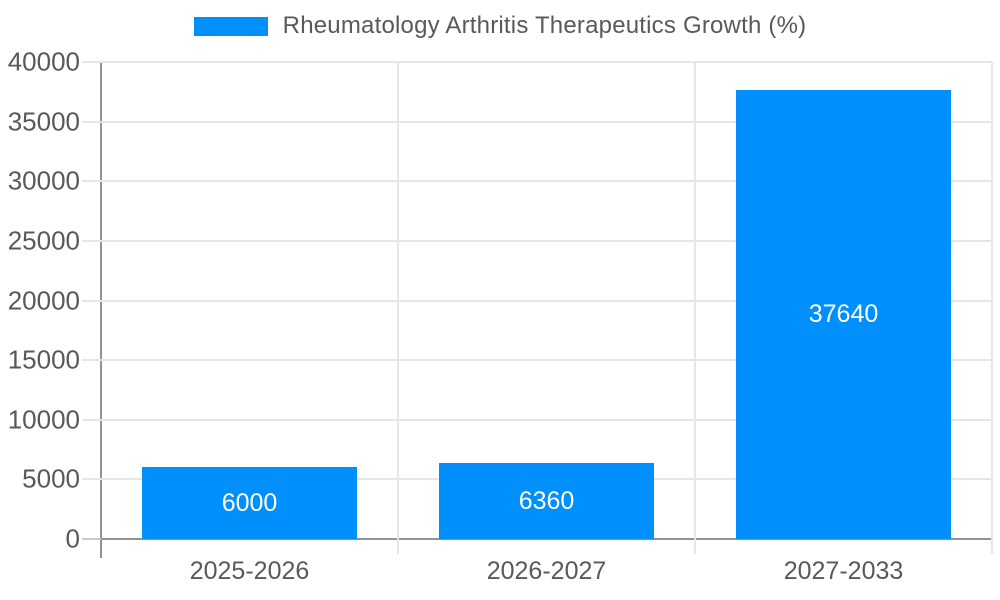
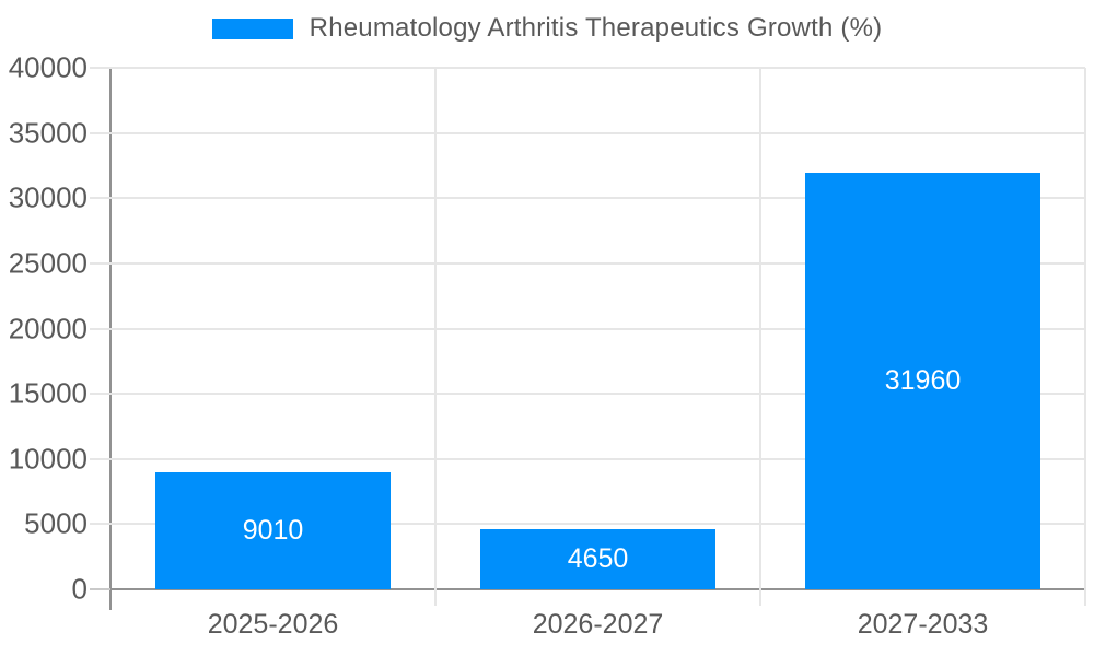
2025-2026: 6000 -> 9010
2026-2027: 6360 -> 4650
2027-2033: 37640 -> 31960
